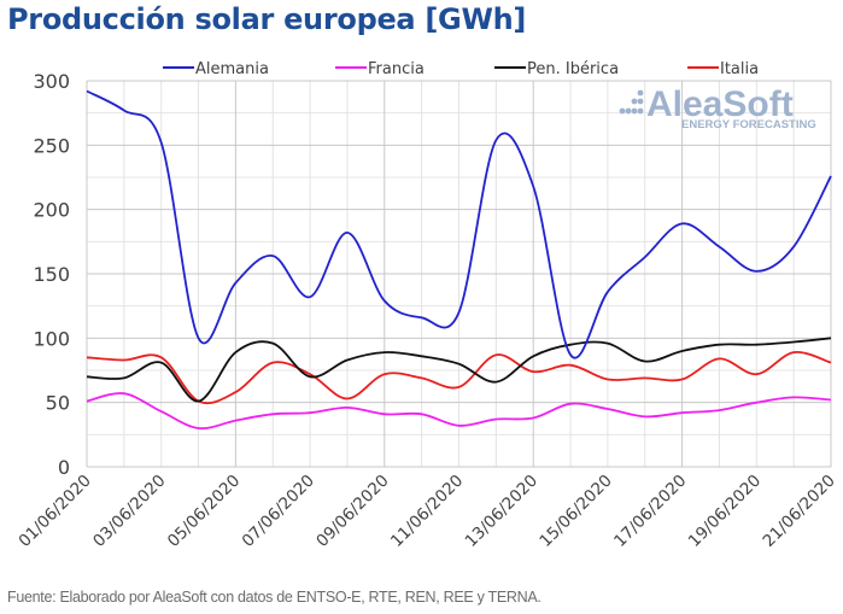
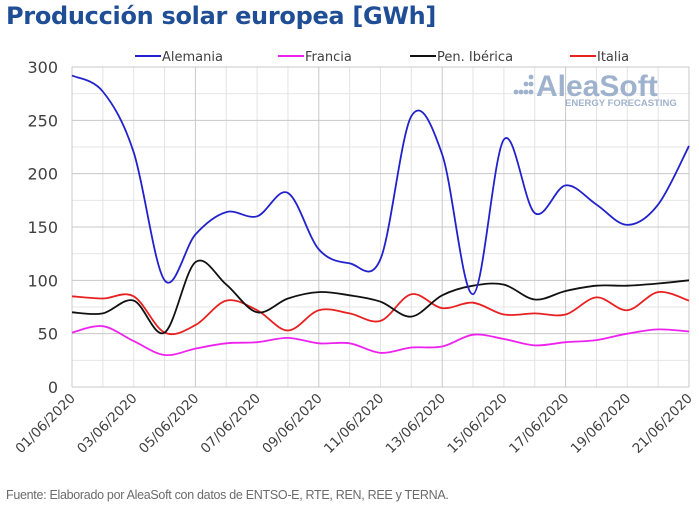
Alemania/03/06/2020: 252 -> 220
Pen. Ibérica/05/06/2020: 89 -> 117
Alemania/07/06/2020: 132 -> 160
Alemania/15/06/2020: 136 -> 232
